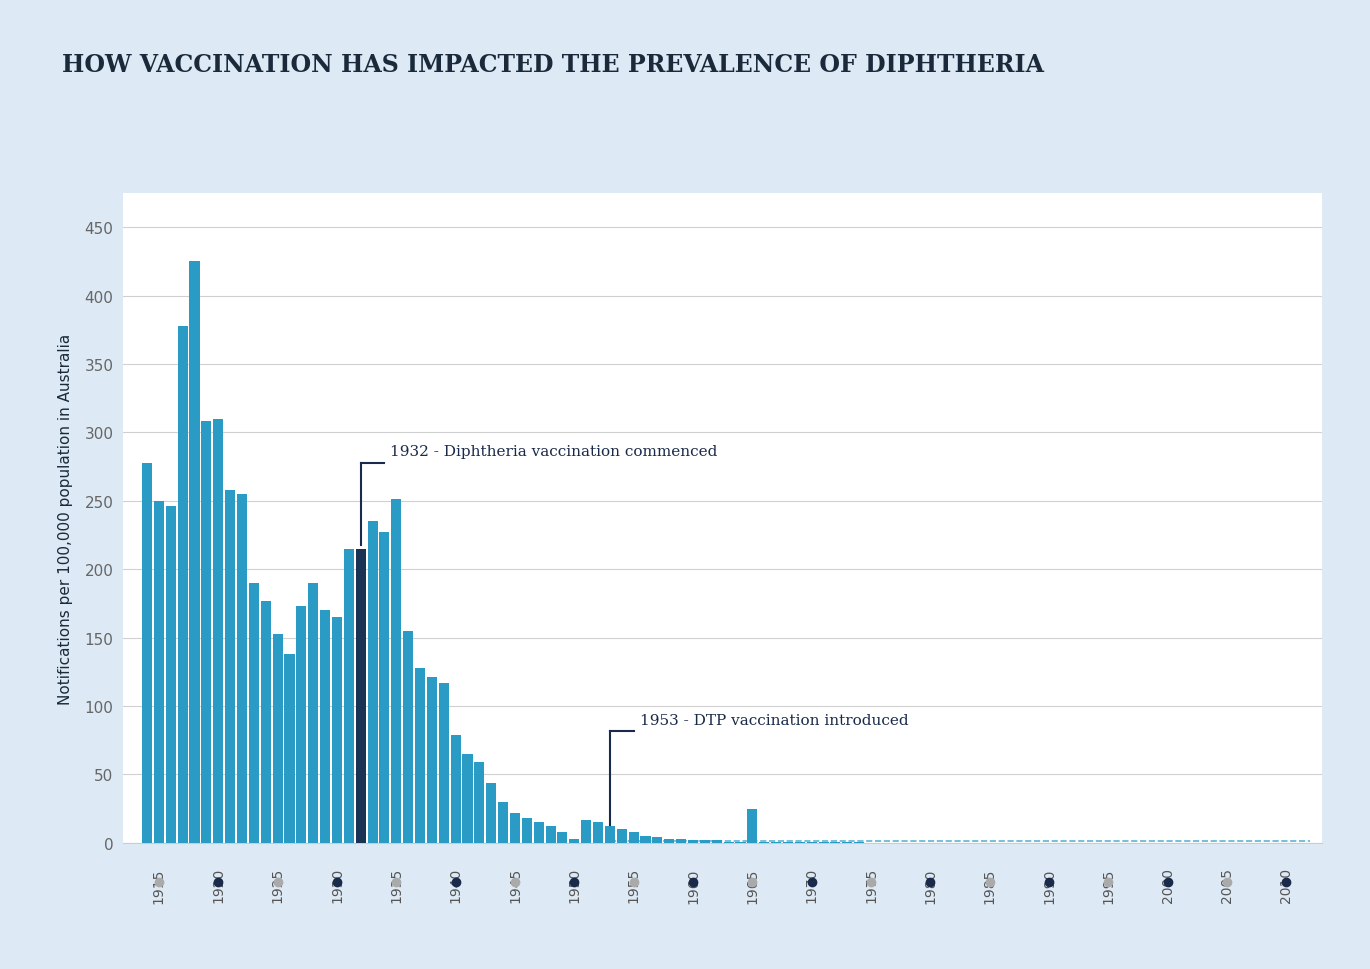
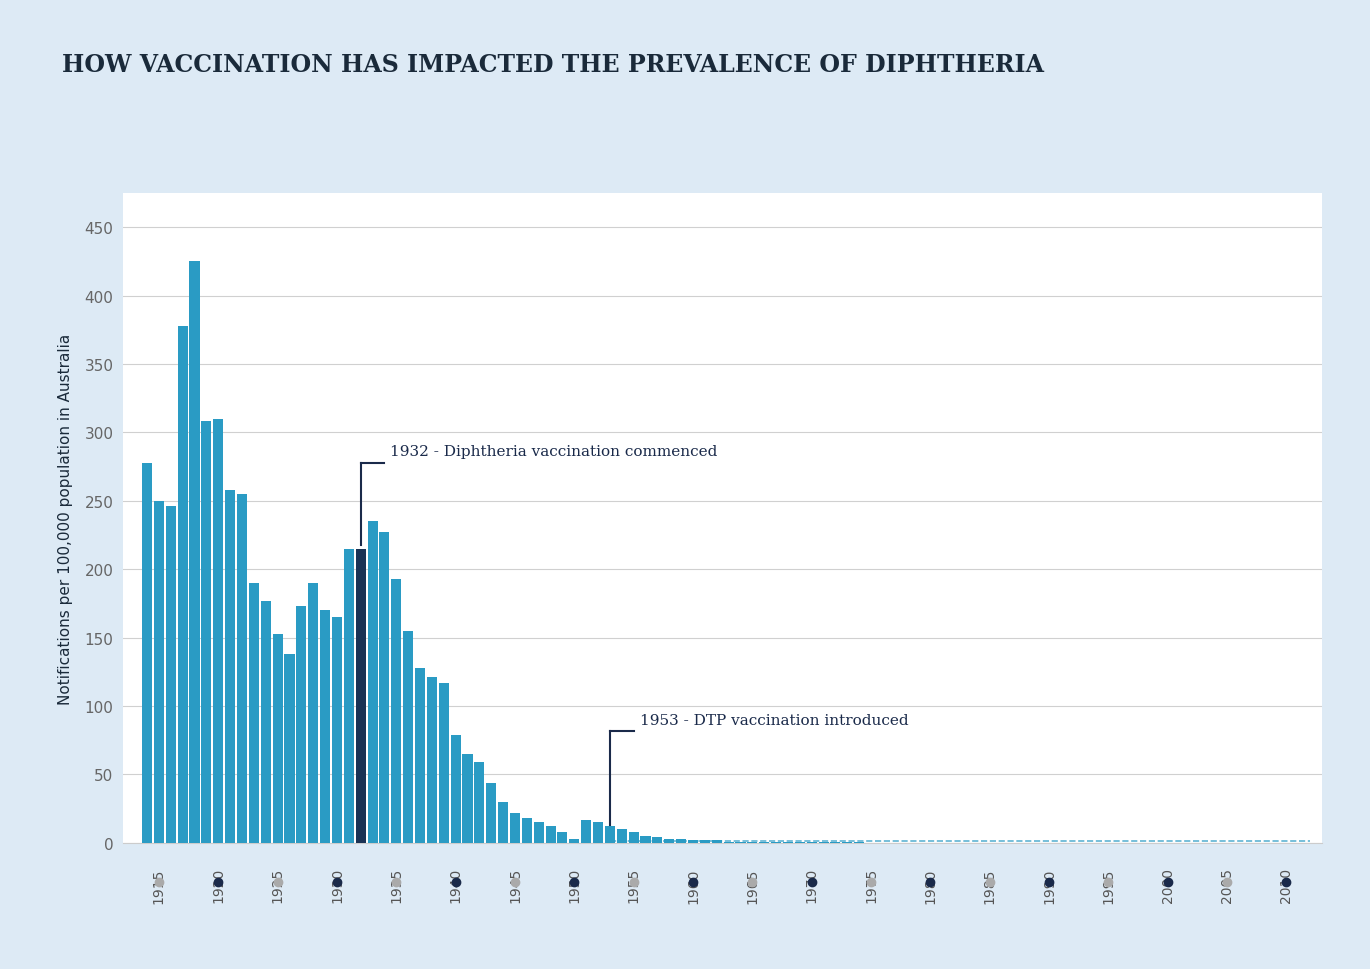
1935: 251 -> 193
1965: 25 -> 1
